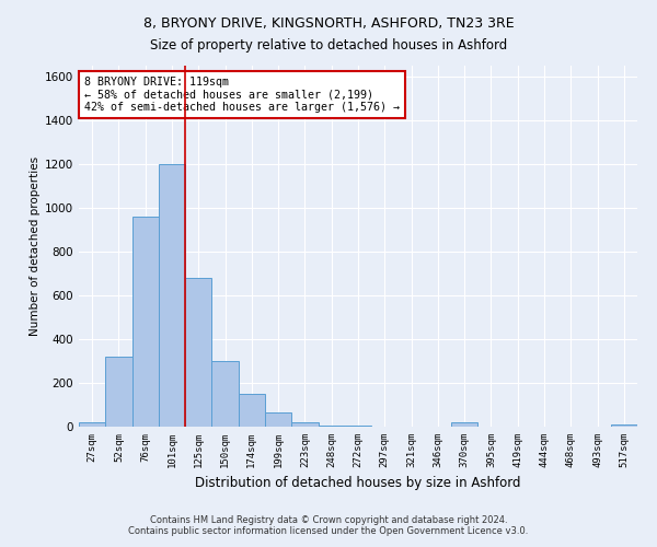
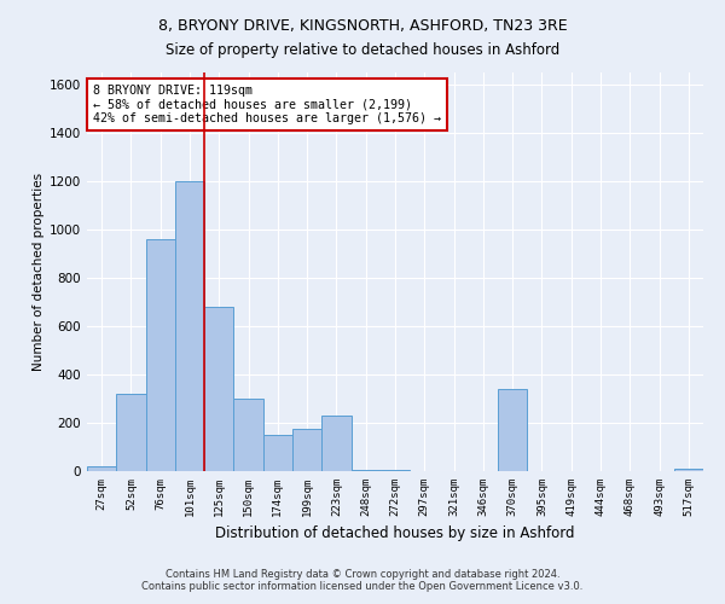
199sqm: 65 -> 175
223sqm: 20 -> 230
370sqm: 20 -> 340
